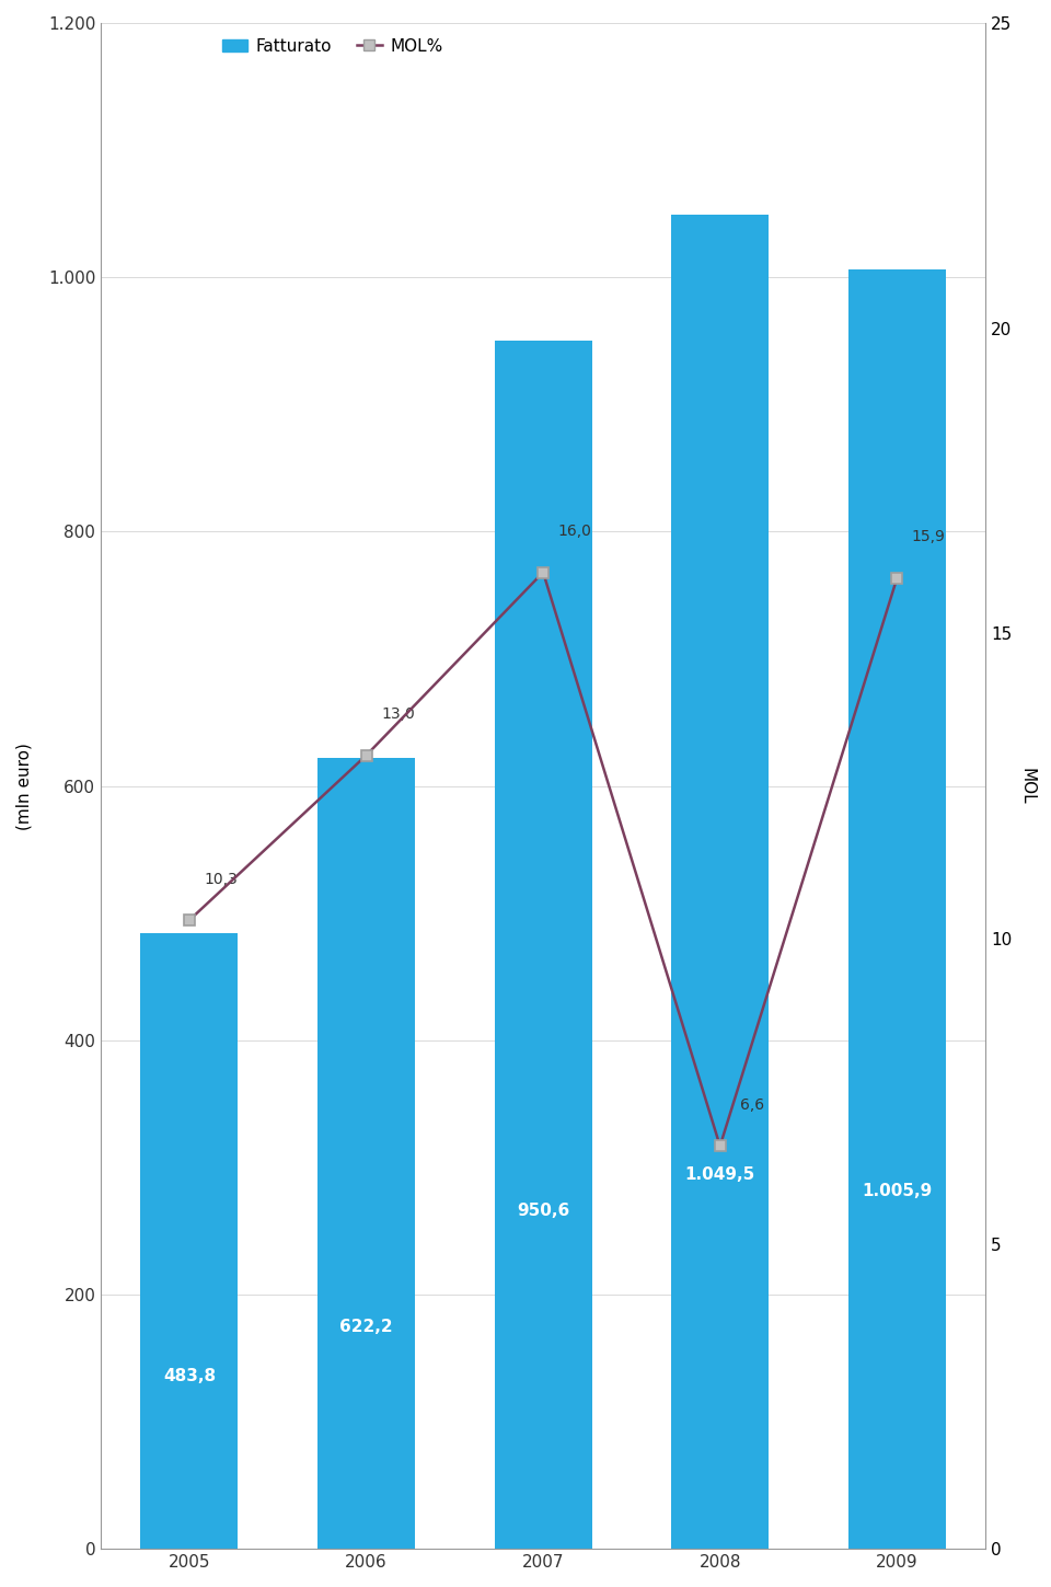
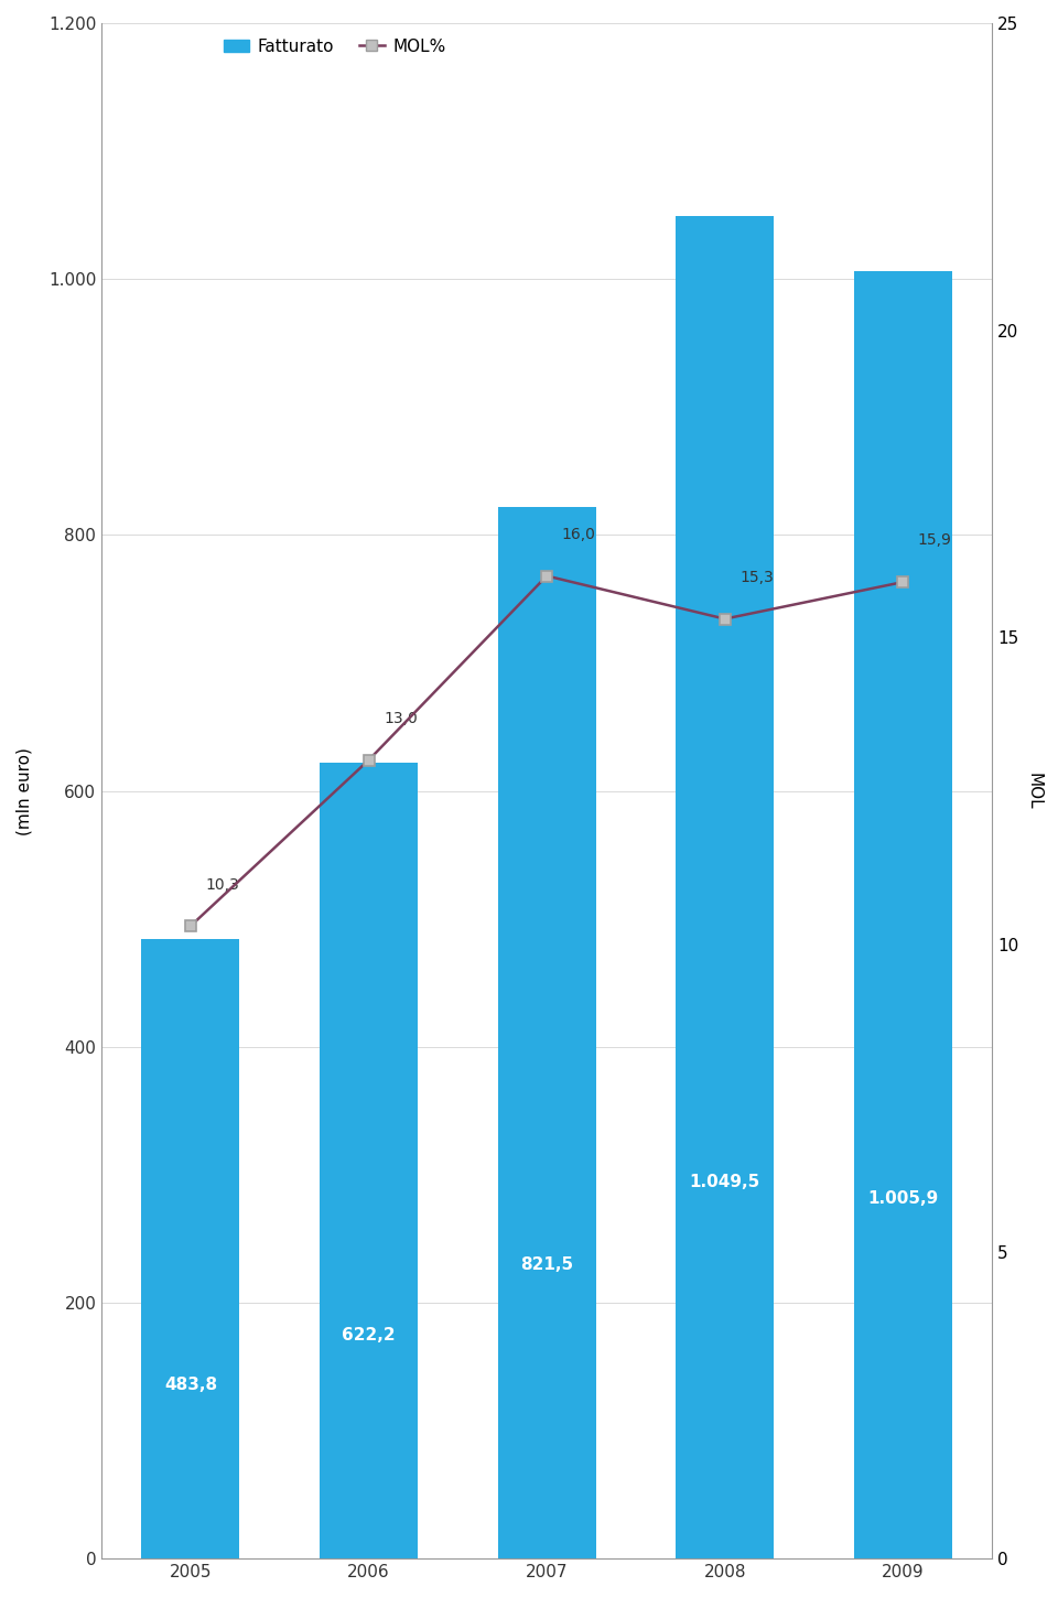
Fatturato/2007: 950,6 -> 821,5
MOL%/2008: 6,6 -> 15,3
